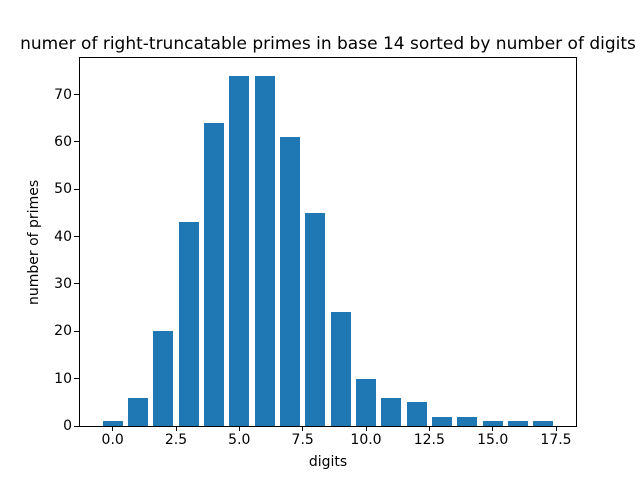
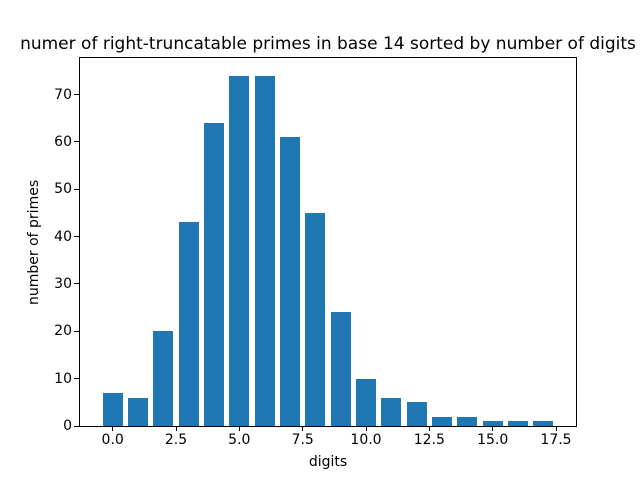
0: 1 -> 7
